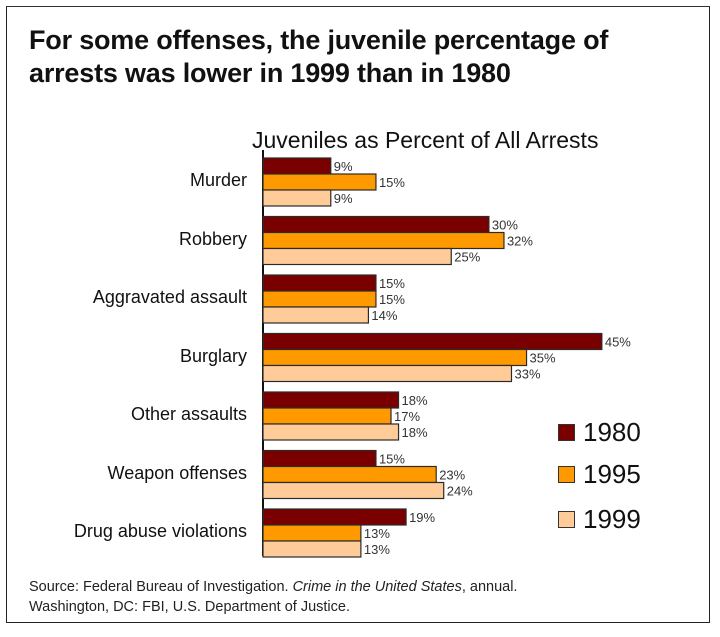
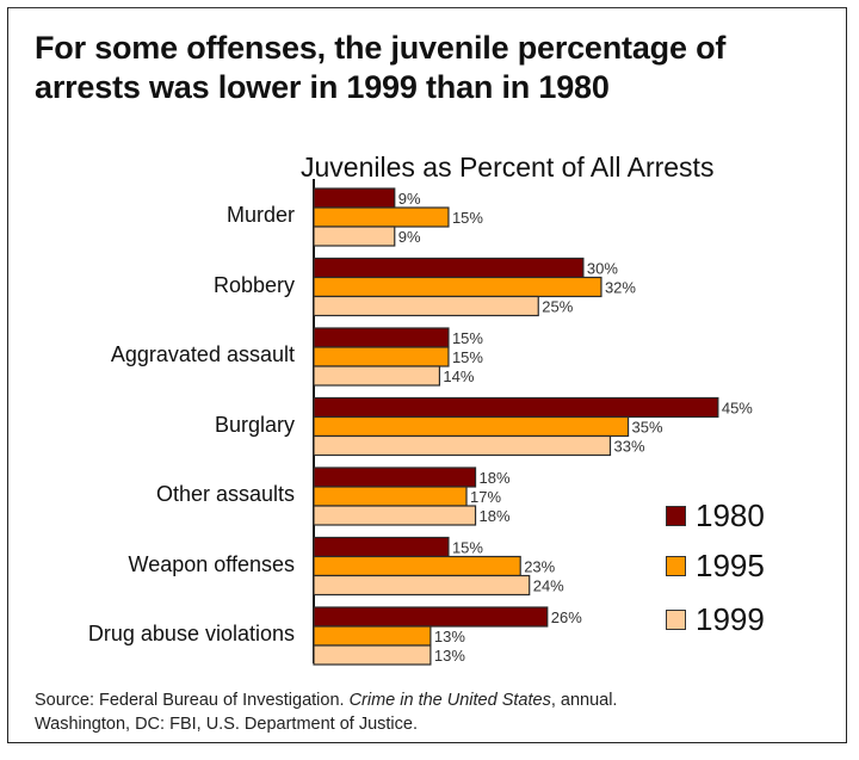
1980/Drug abuse violations: 19% -> 26%
